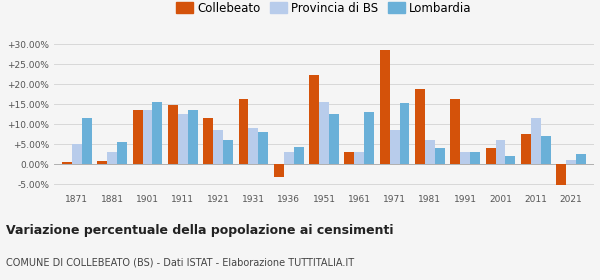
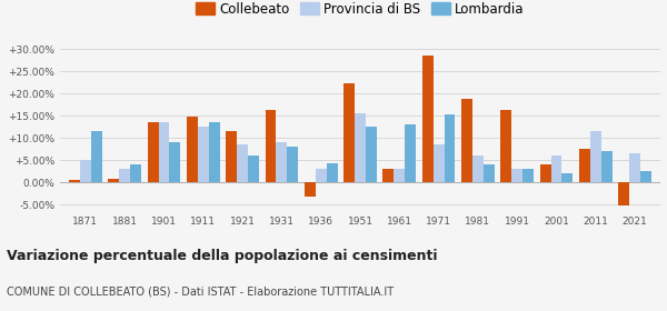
Lombardia/1881: 5.7% -> 4.0%
Lombardia/1901: 15.7% -> 9.0%
Provincia di BS/2021: 1.2% -> 6.5%
